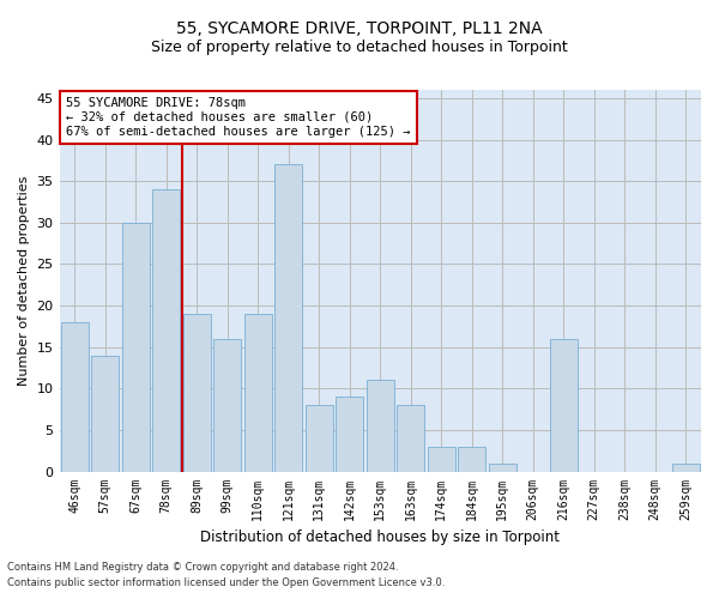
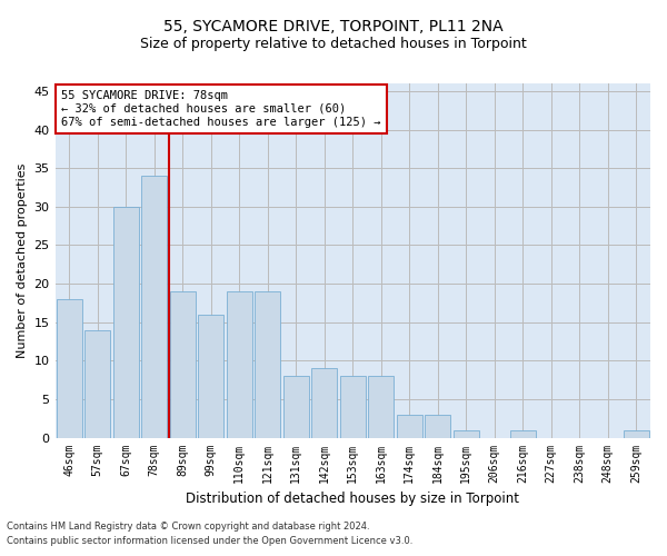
121sqm: 37 -> 19
153sqm: 11 -> 8
216sqm: 16 -> 1
